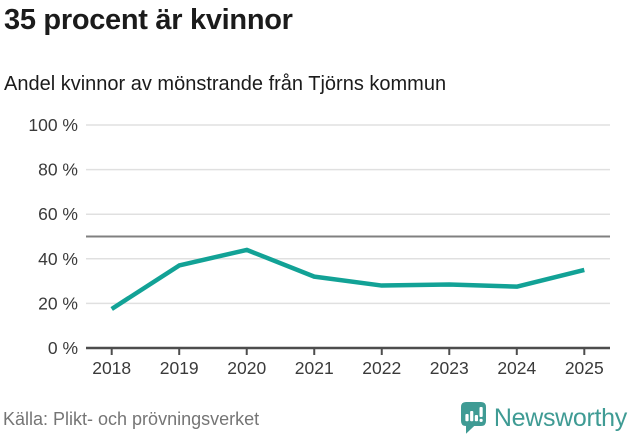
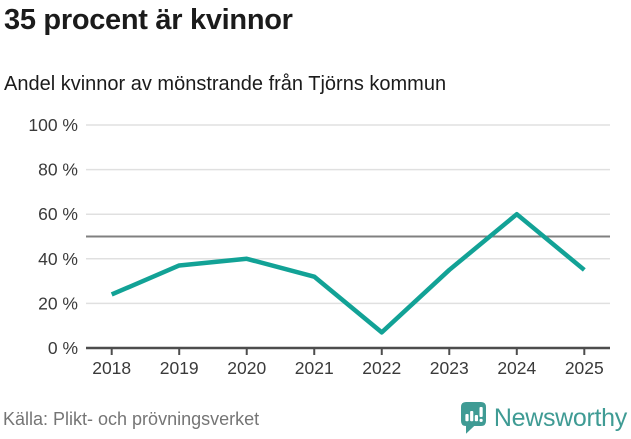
2018: 18% -> 24%
2020: 44% -> 40%
2022: 28% -> 7%
2023: 28% -> 35%
2024: 28% -> 60%
